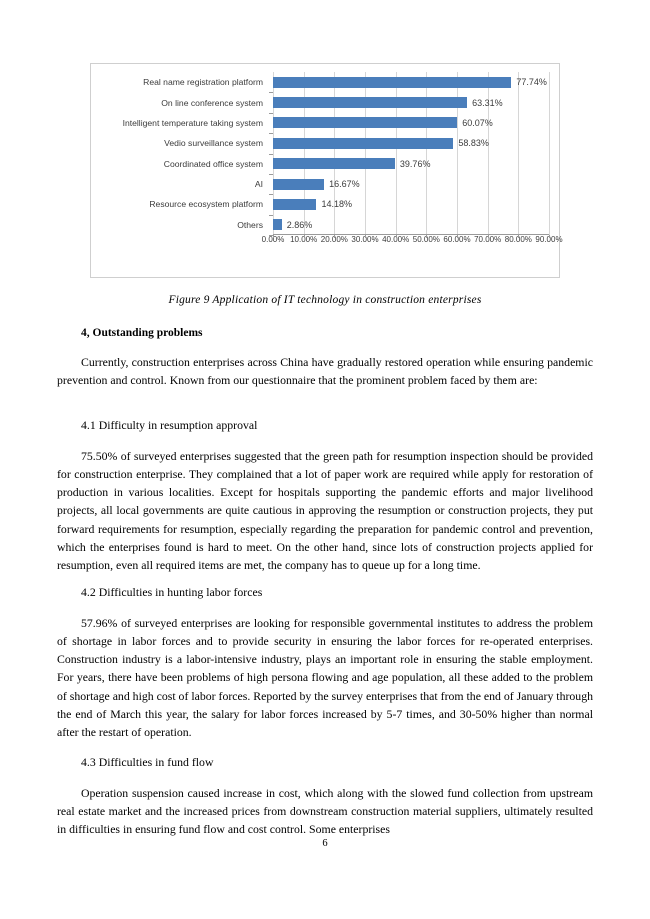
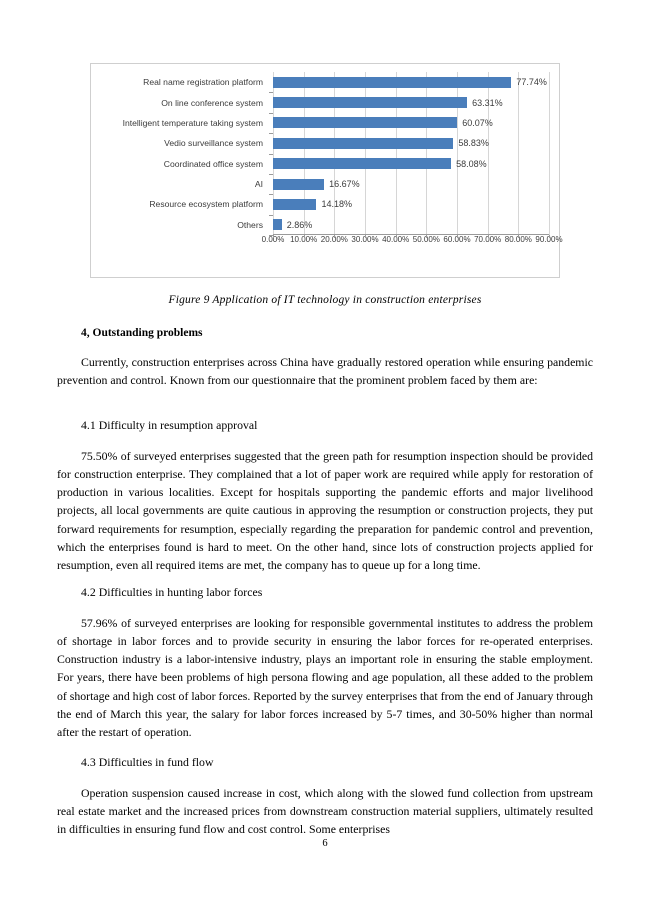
Coordinated office system: 39.76% -> 58.08%
